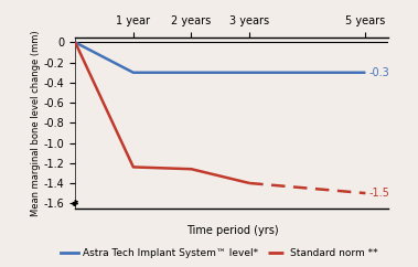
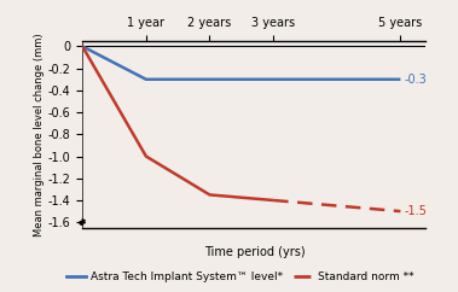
Standard norm **/1 year: -1.24 -> -1.00
Standard norm **/2 years: -1.26 -> -1.35
